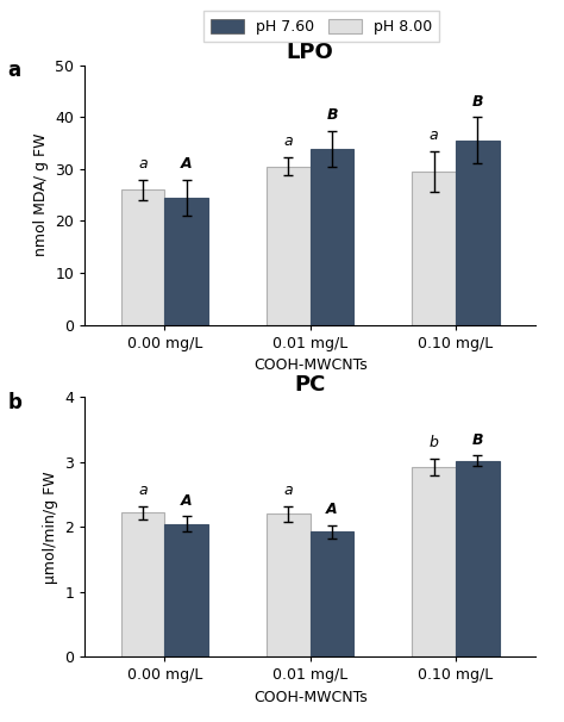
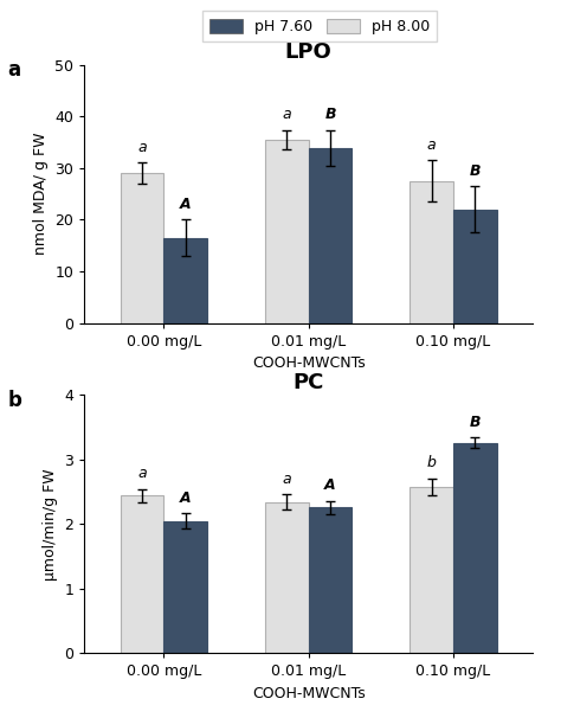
LPO/pH 8.00/0.00 mg/L: 26.0 -> 29.0
LPO/pH 7.60/0.00 mg/L: 24.5 -> 16.5
LPO/pH 8.00/0.01 mg/L: 30.5 -> 35.5
LPO/pH 8.00/0.10 mg/L: 29.5 -> 27.5
LPO/pH 7.60/0.10 mg/L: 35.5 -> 22.0
PC/pH 8.00/0.00 mg/L: 2.22 -> 2.44
PC/pH 8.00/0.01 mg/L: 2.20 -> 2.34
PC/pH 7.60/0.01 mg/L: 1.93 -> 2.26
PC/pH 8.00/0.10 mg/L: 2.93 -> 2.58
PC/pH 7.60/0.10 mg/L: 3.02 -> 3.26
